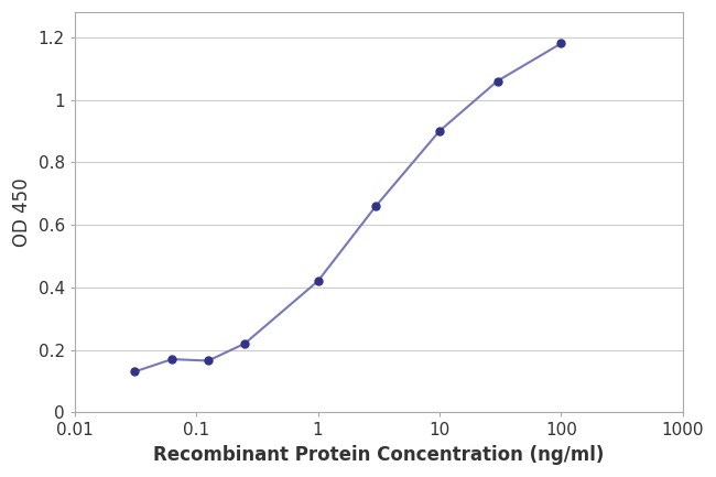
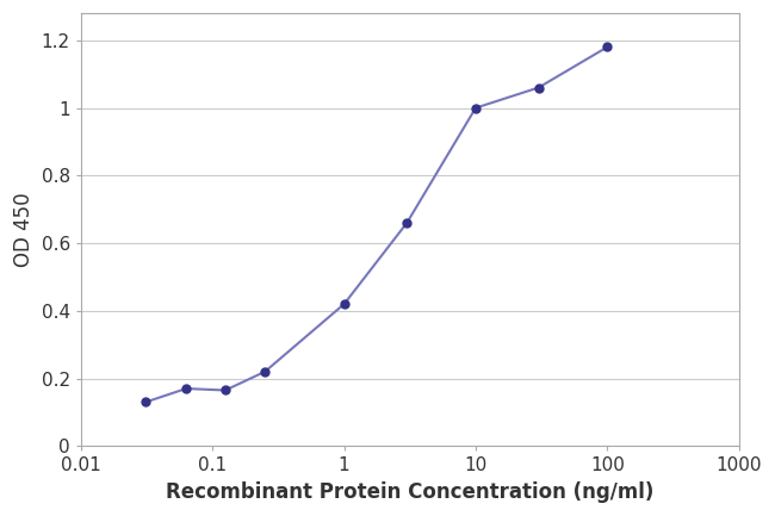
10: 0.900 -> 1.000
